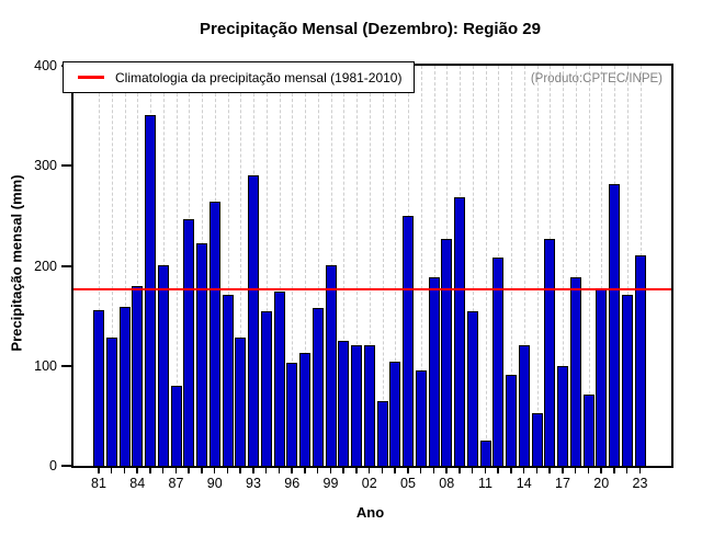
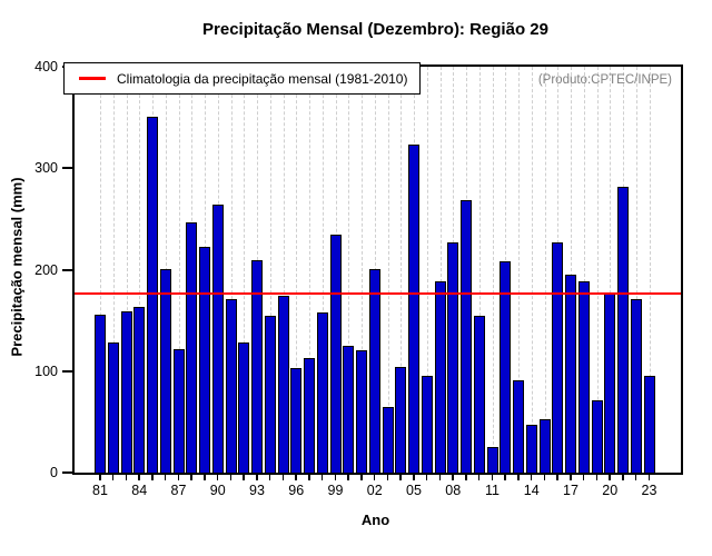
84: 180 -> 160
87: 80 -> 120
93: 290 -> 210
99: 200 -> 230
02: 120 -> 200
05: 250 -> 320
14: 120 -> 50
17: 100 -> 200
23: 210 -> 100
